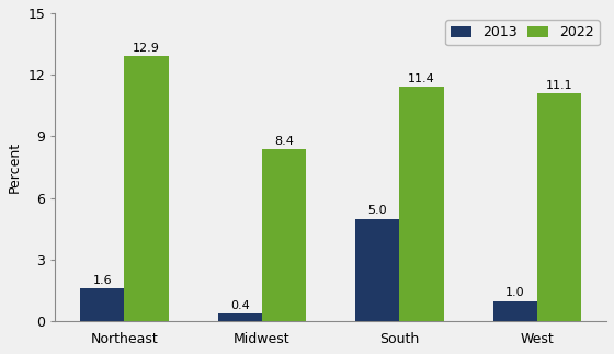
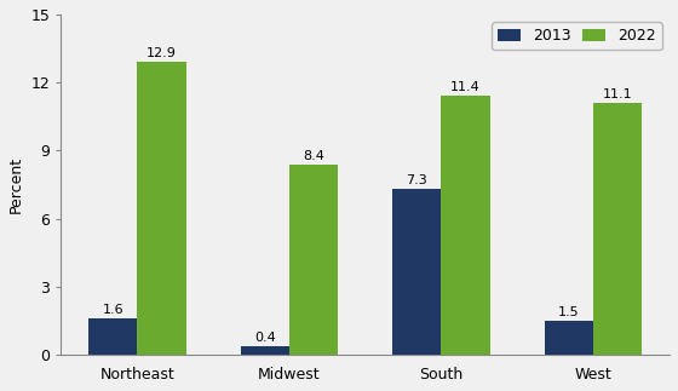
2013/South: 5.0 -> 7.3
2013/West: 1.0 -> 1.5
